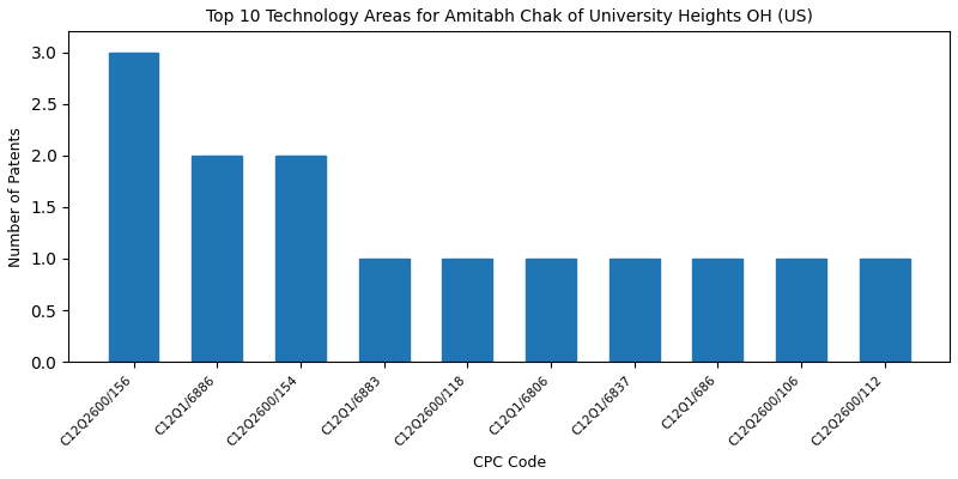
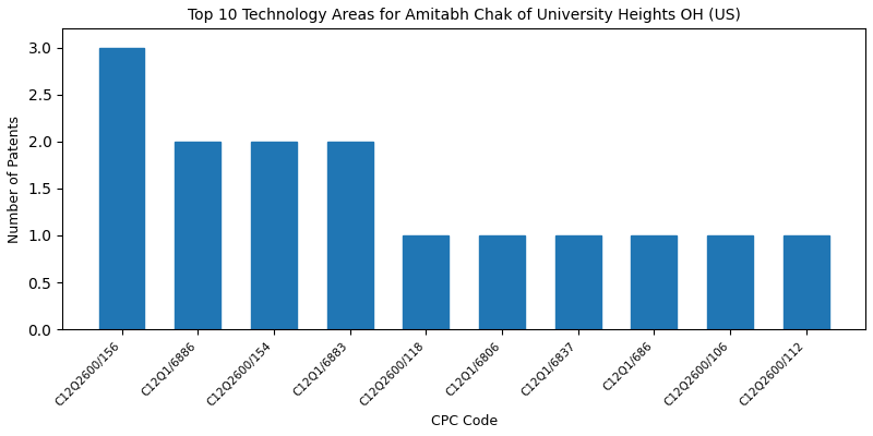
C12Q1/6883: 1 -> 2
